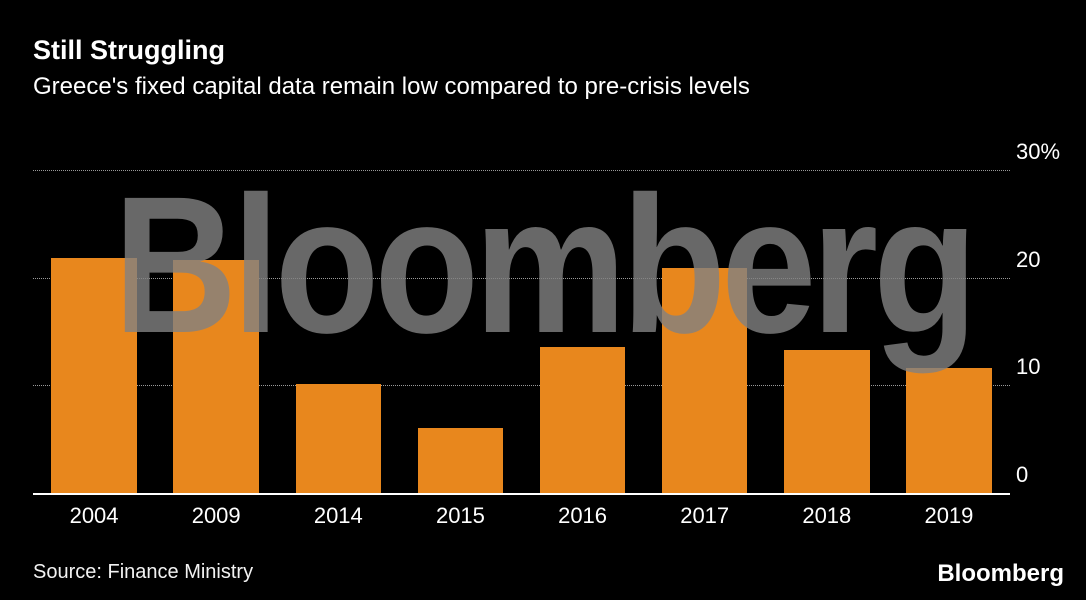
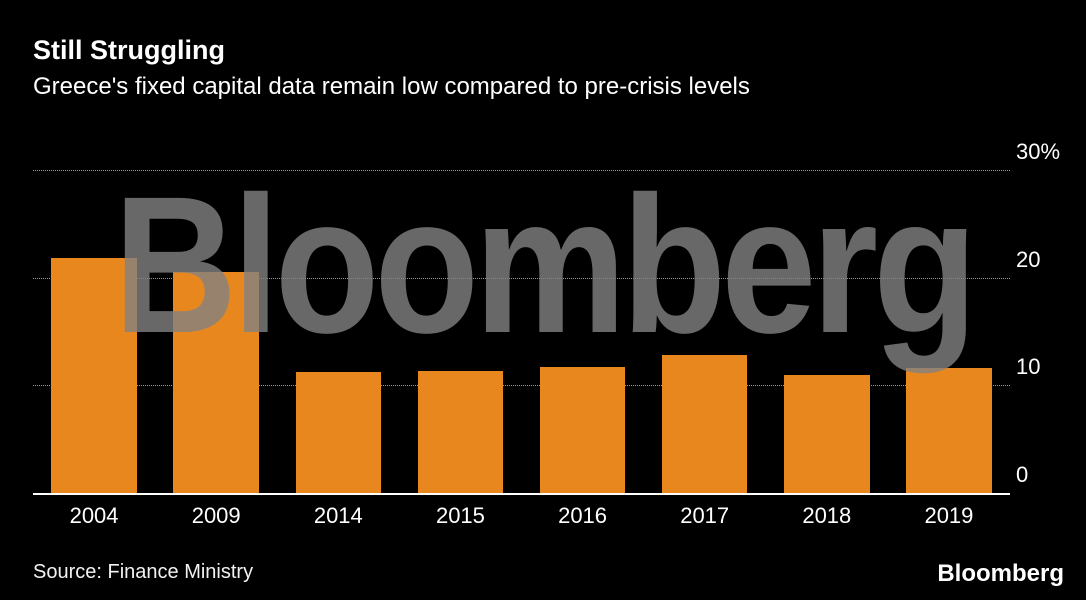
2009: 21.6% -> 20.5%
2014: 10.1% -> 11.2%
2015: 6.0% -> 11.3%
2016: 13.6% -> 11.7%
2017: 20.9% -> 12.8%
2018: 13.3% -> 11.0%
